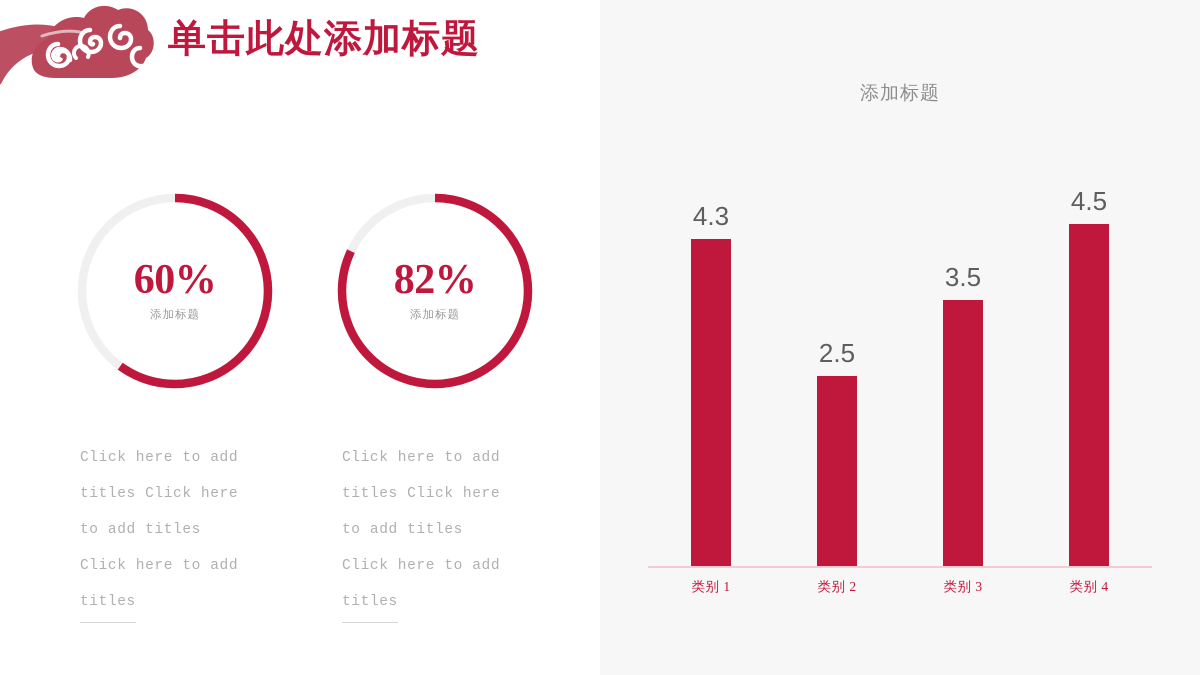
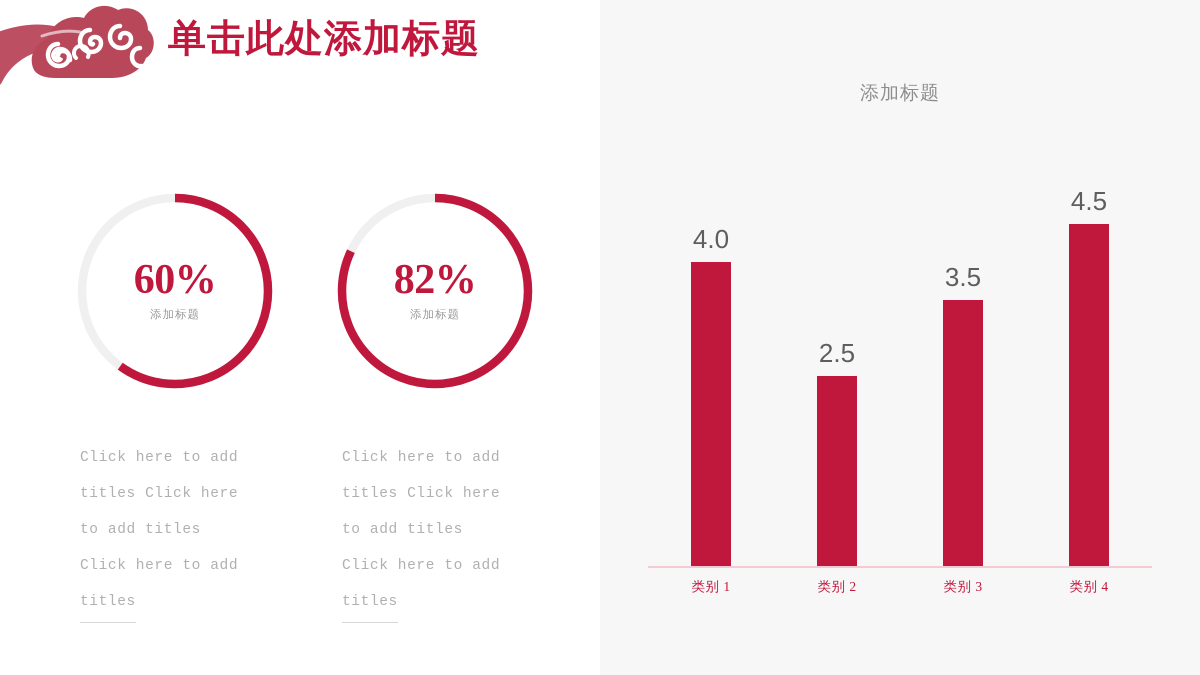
类别 1: 4.3 -> 4.0
